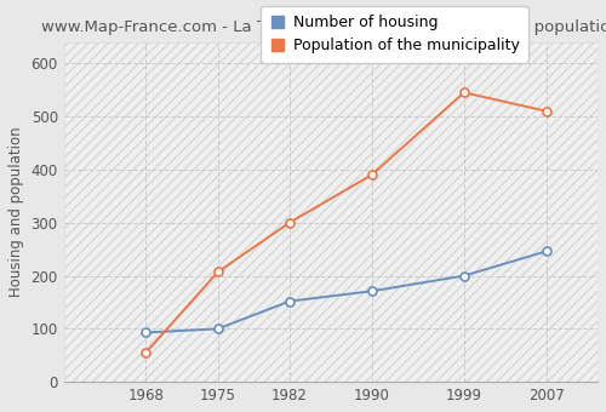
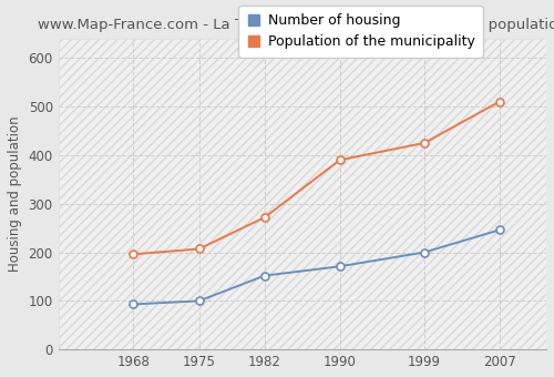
Population of the municipality/1968: 55 -> 196
Population of the municipality/1982: 300 -> 272
Population of the municipality/1999: 545 -> 425
